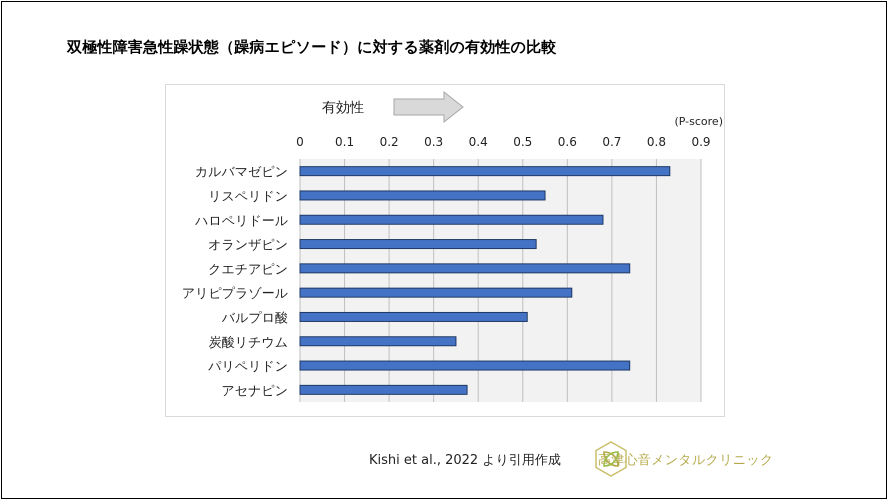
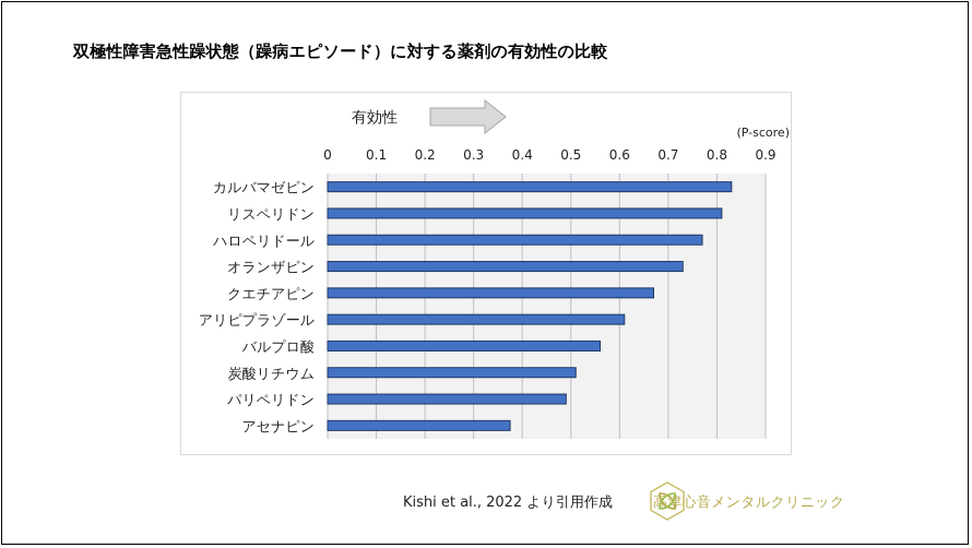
リスペリドン: 0.55 -> 0.81
ハロペリドール: 0.68 -> 0.77
オランザピン: 0.53 -> 0.73
クエチアピン: 0.74 -> 0.67
バルプロ酸: 0.51 -> 0.56
炭酸リチウム: 0.35 -> 0.51
パリペリドン: 0.74 -> 0.49
